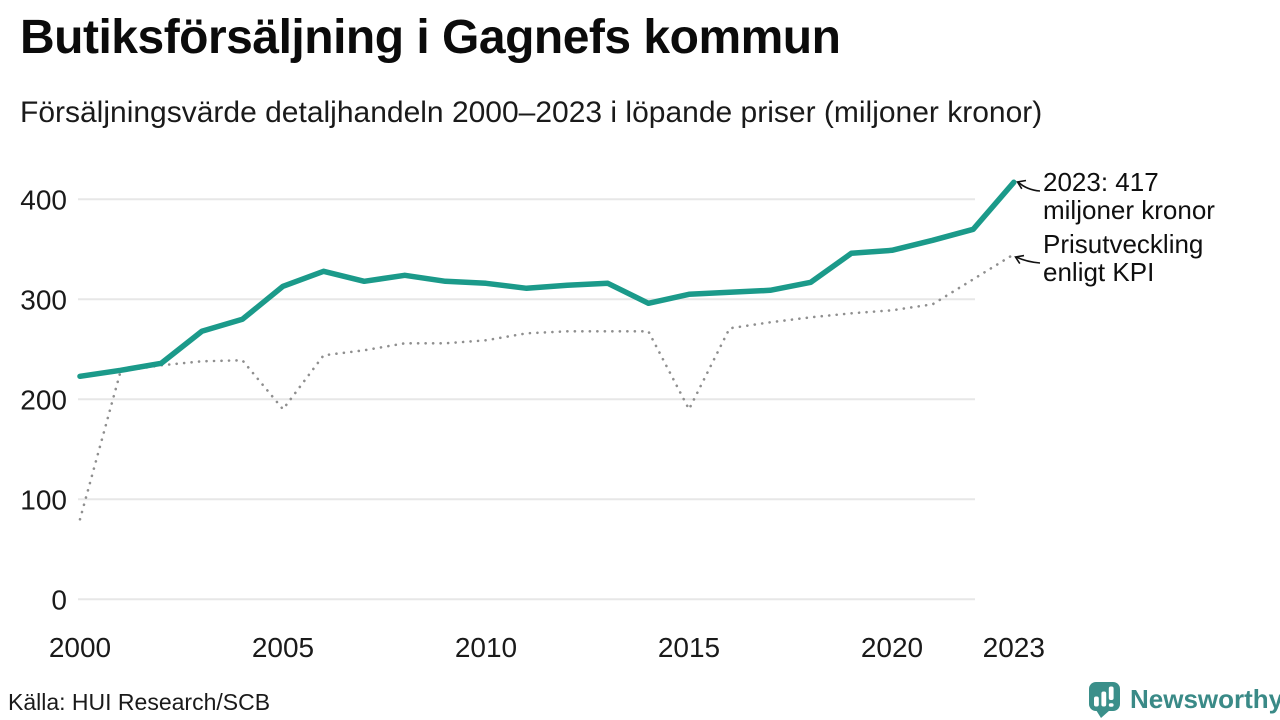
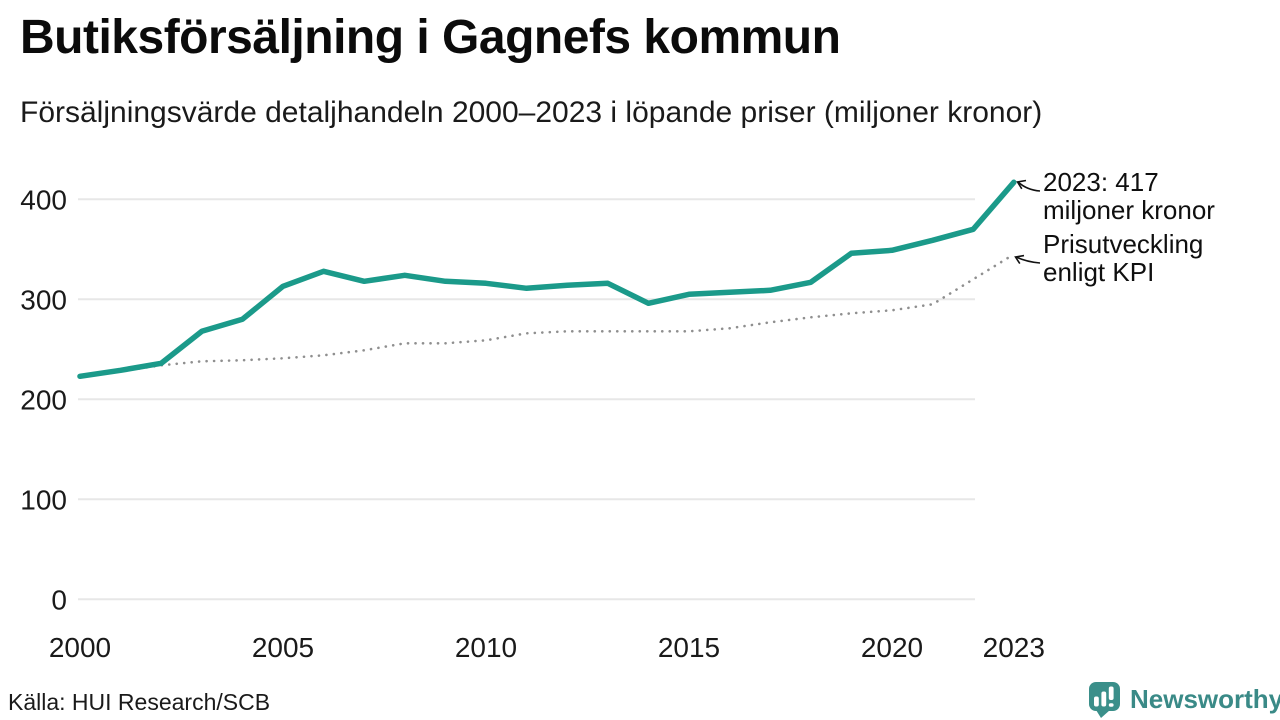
Prisutveckling enligt KPI/2000: 80 -> 220
Prisutveckling enligt KPI/2005: 190 -> 240
Prisutveckling enligt KPI/2015: 190 -> 270
